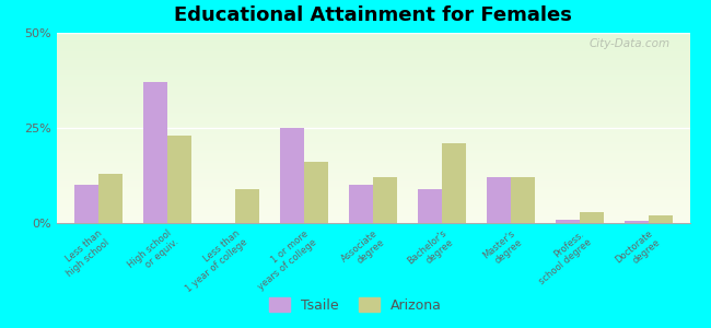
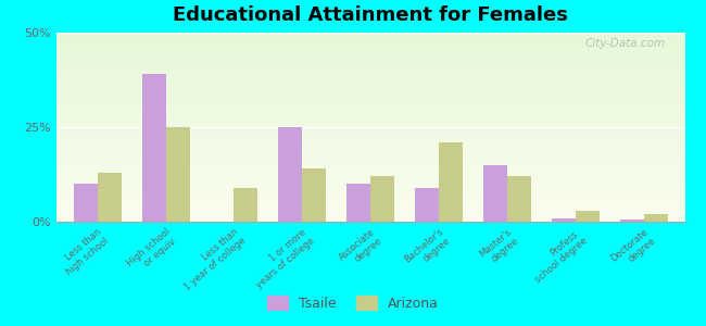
Tsaile/High school or equiv.: 37.0% -> 39.0%
Arizona/High school or equiv.: 23% -> 25%
Arizona/1 or more years of college: 16% -> 14%
Tsaile/Master's degree: 12.0% -> 15.0%
